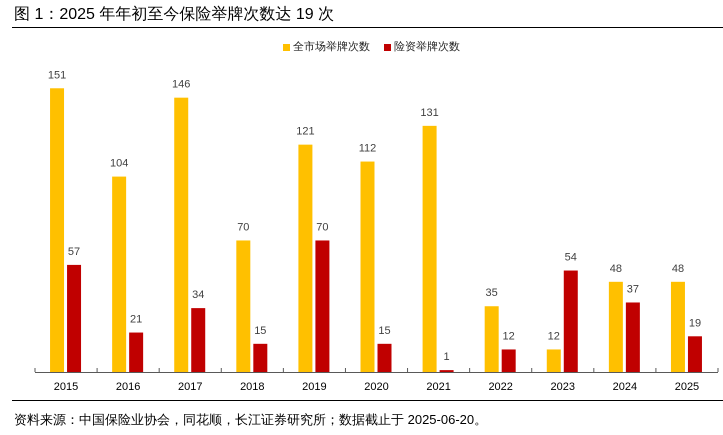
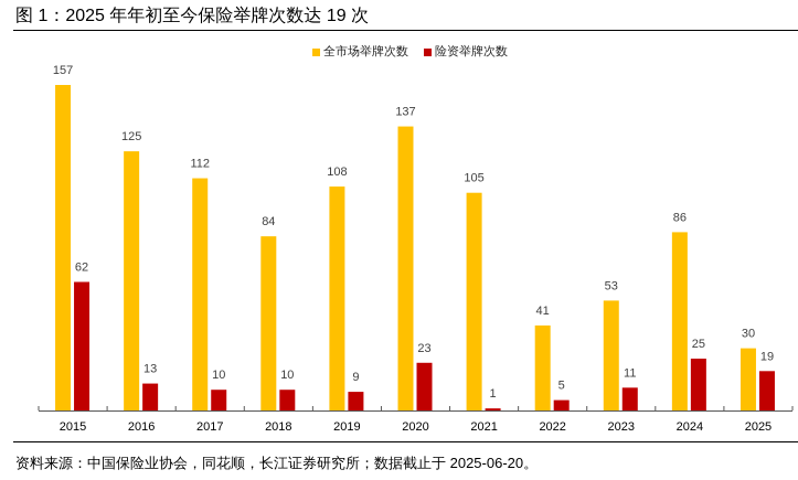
全市场举牌次数/2015: 151 -> 157
险资举牌次数/2015: 57 -> 62
全市场举牌次数/2016: 104 -> 125
险资举牌次数/2016: 21 -> 13
全市场举牌次数/2017: 146 -> 112
险资举牌次数/2017: 34 -> 10
全市场举牌次数/2018: 70 -> 84
险资举牌次数/2018: 15 -> 10
全市场举牌次数/2019: 121 -> 108
险资举牌次数/2019: 70 -> 9
全市场举牌次数/2020: 112 -> 137
险资举牌次数/2020: 15 -> 23
全市场举牌次数/2021: 131 -> 105
全市场举牌次数/2022: 35 -> 41
险资举牌次数/2022: 12 -> 5
全市场举牌次数/2023: 12 -> 53
险资举牌次数/2023: 54 -> 11
全市场举牌次数/2024: 48 -> 86
险资举牌次数/2024: 37 -> 25
全市场举牌次数/2025: 48 -> 30
